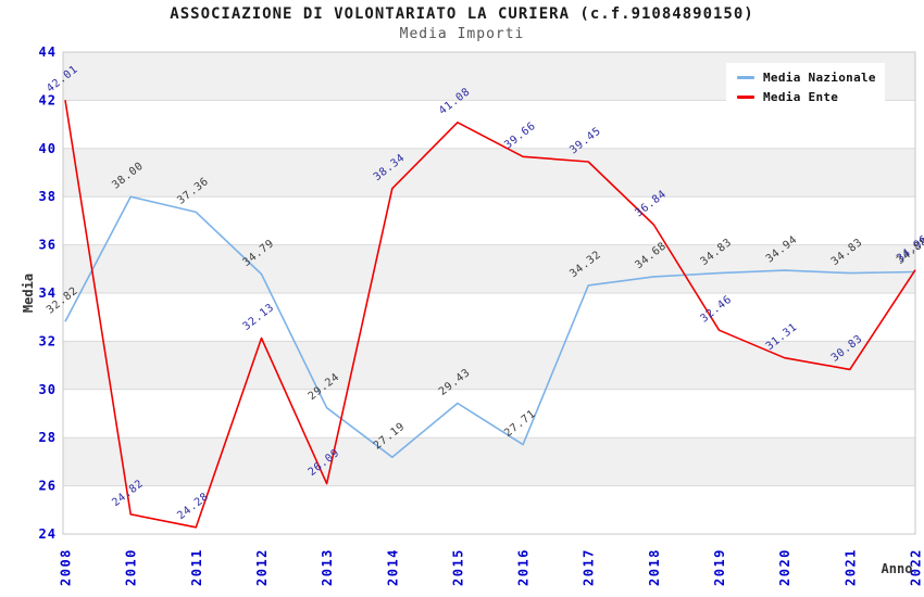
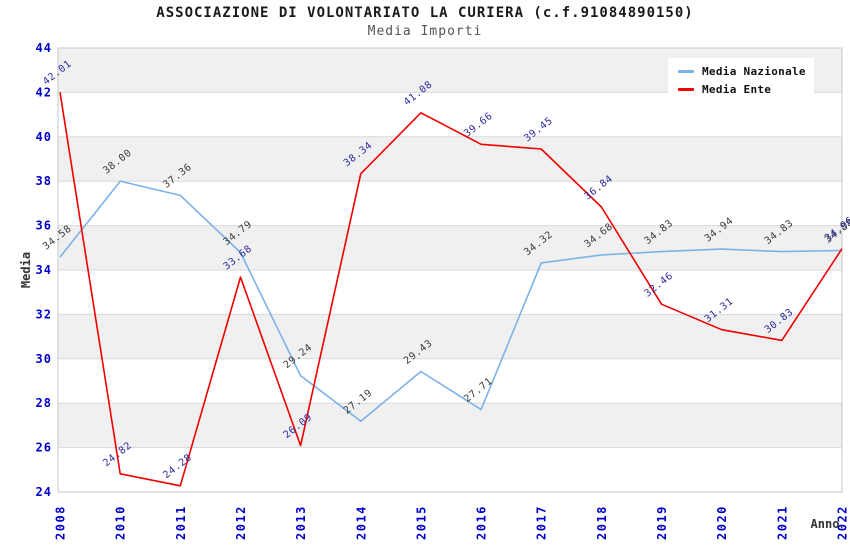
Media Nazionale/2008: 32.82 -> 34.58
Media Ente/2012: 32.13 -> 33.68
